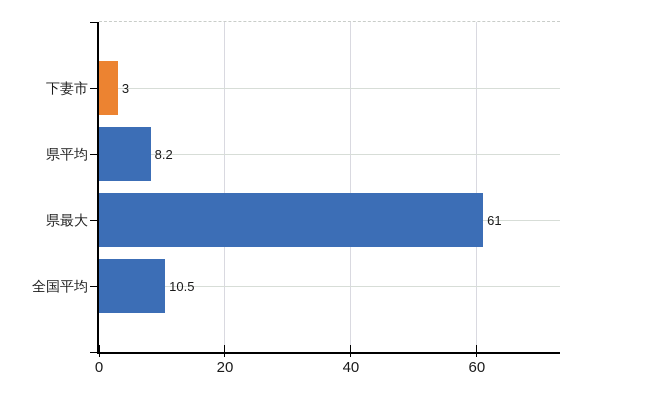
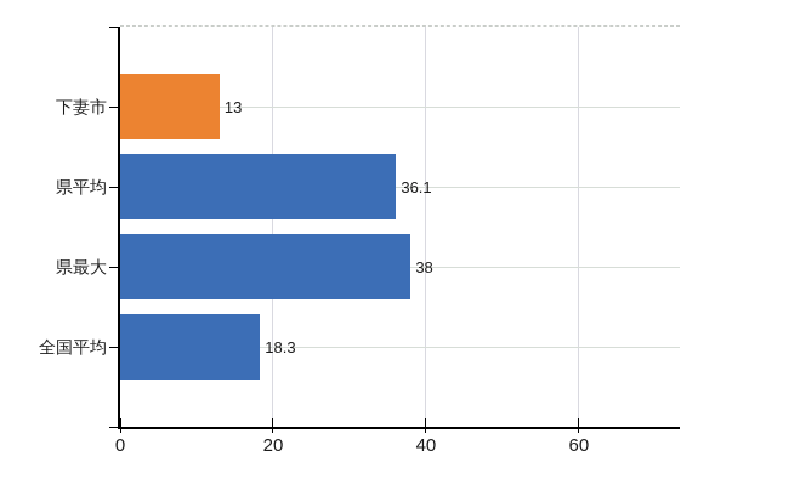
下妻市: 3 -> 13
県平均: 8.2 -> 36.1
県最大: 61 -> 38
全国平均: 10.5 -> 18.3
